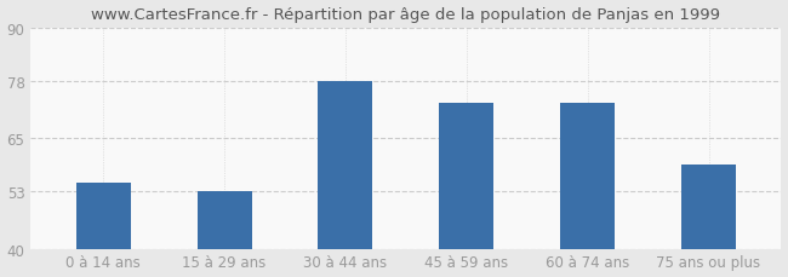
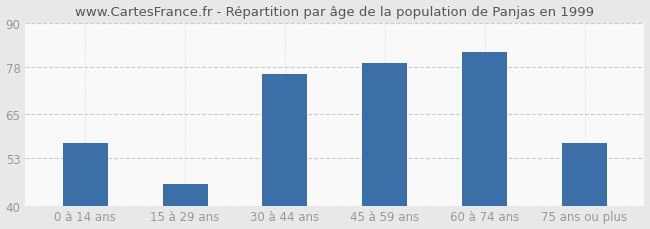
0 à 14 ans: 55 -> 57
15 à 29 ans: 53 -> 46
30 à 44 ans: 78 -> 76
45 à 59 ans: 73 -> 79
60 à 74 ans: 73 -> 82
75 ans ou plus: 59 -> 57
